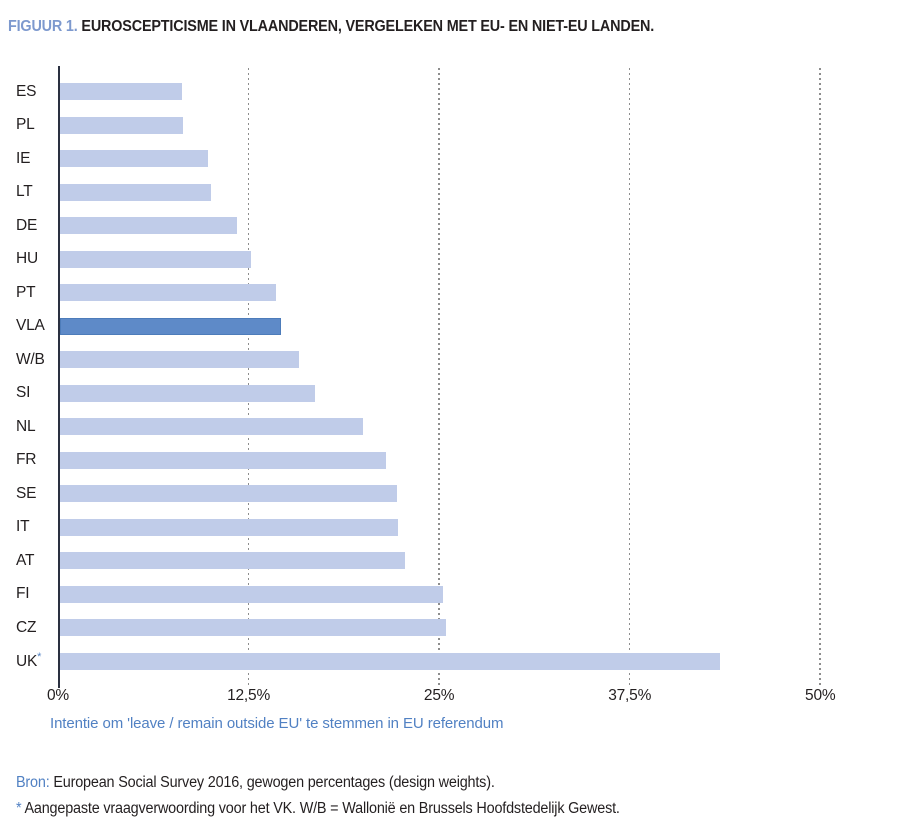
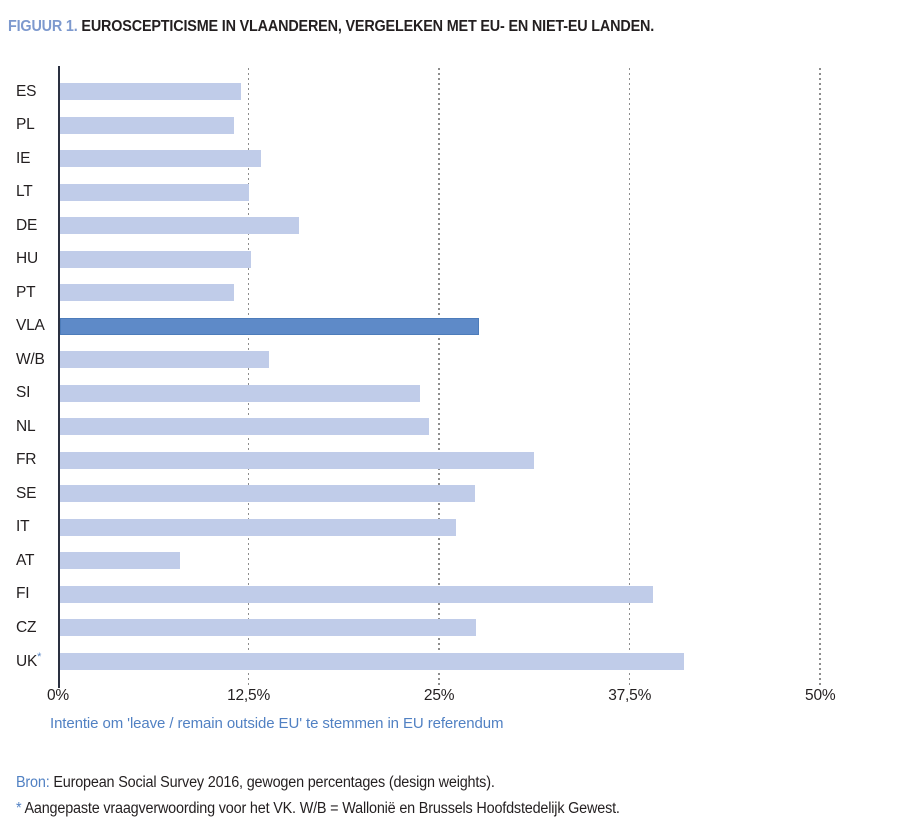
ES: 8.0% -> 11.9%
PL: 8.1% -> 11.4%
IE: 9.7% -> 13.2%
LT: 9.9% -> 12.4%
DE: 11.6% -> 15.7%
PT: 14.2% -> 11.4%
VLA: 14.5% -> 27.5%
W/B: 15.7% -> 13.7%
SI: 16.7% -> 23.6%
NL: 19.9% -> 24.2%
FR: 21.4% -> 31.1%
SE: 22.1% -> 27.2%
IT: 22.2% -> 26.0%
AT: 22.6% -> 7.9%
FI: 25.1% -> 38.9%
CZ: 25.3% -> 27.3%
UK*: 43.3% -> 40.9%
